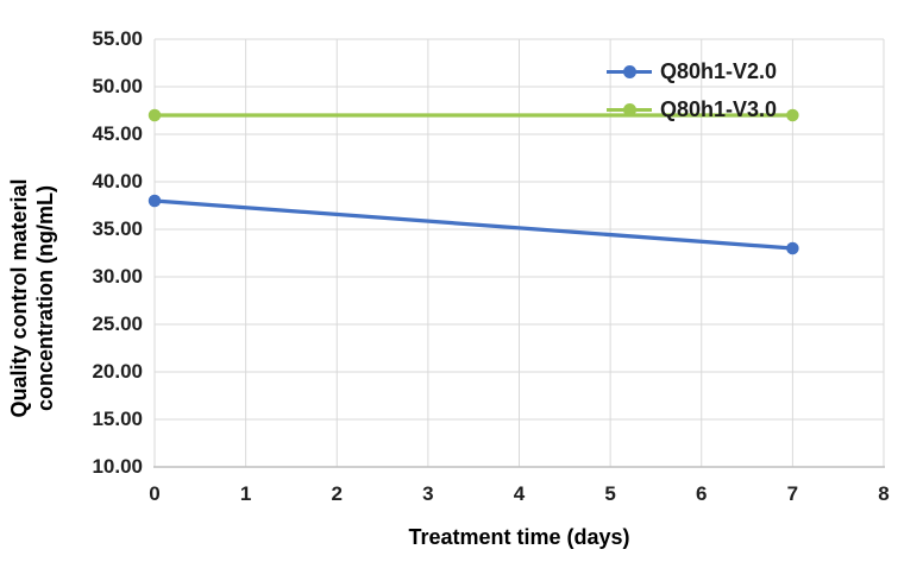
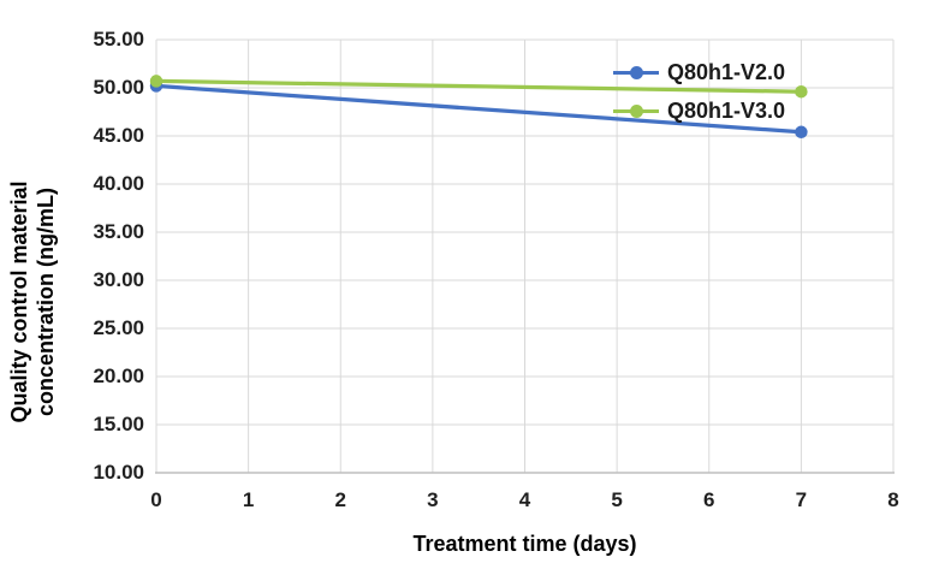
Q80h1-V2.0/0: 38 -> 50
Q80h1-V3.0/0: 47 -> 51
Q80h1-V2.0/7: 33 -> 45
Q80h1-V3.0/7: 47 -> 50
